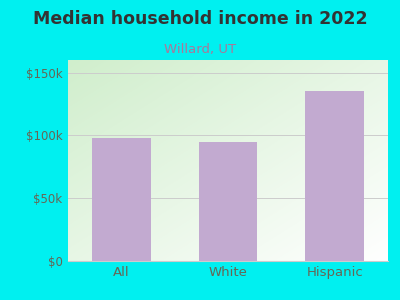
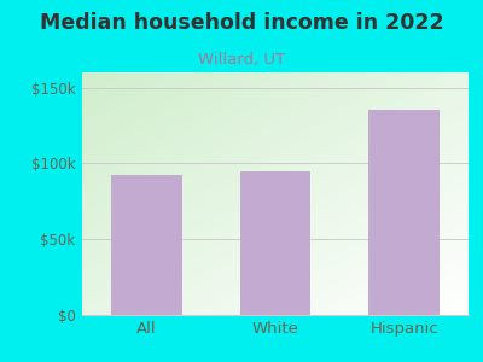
All: $98k -> $92k
